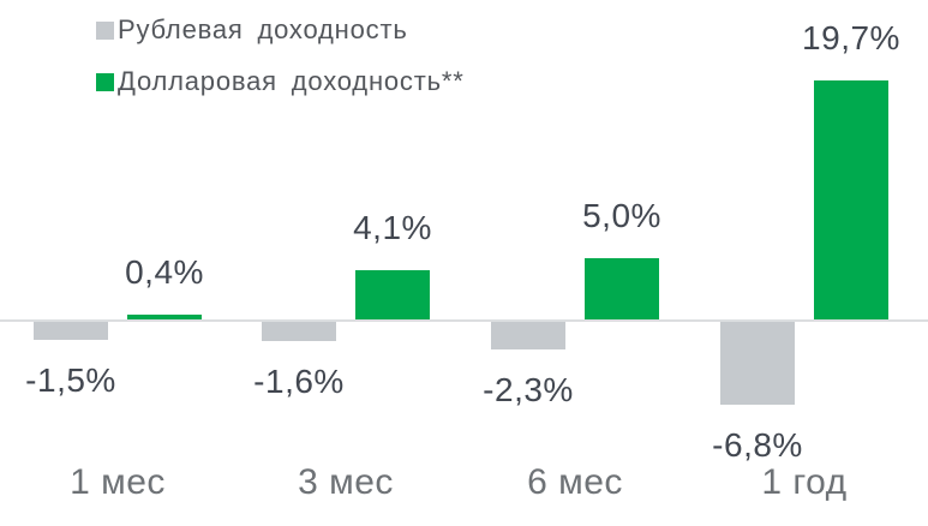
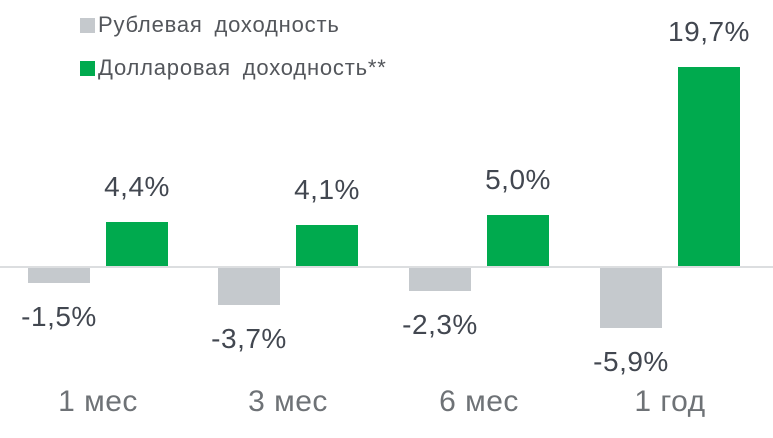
Долларовая доходность**/1 мес: 0,4% -> 4,4%
Рублевая доходность/3 мес: -1,6% -> -3,7%
Рублевая доходность/1 год: -6,8% -> -5,9%
